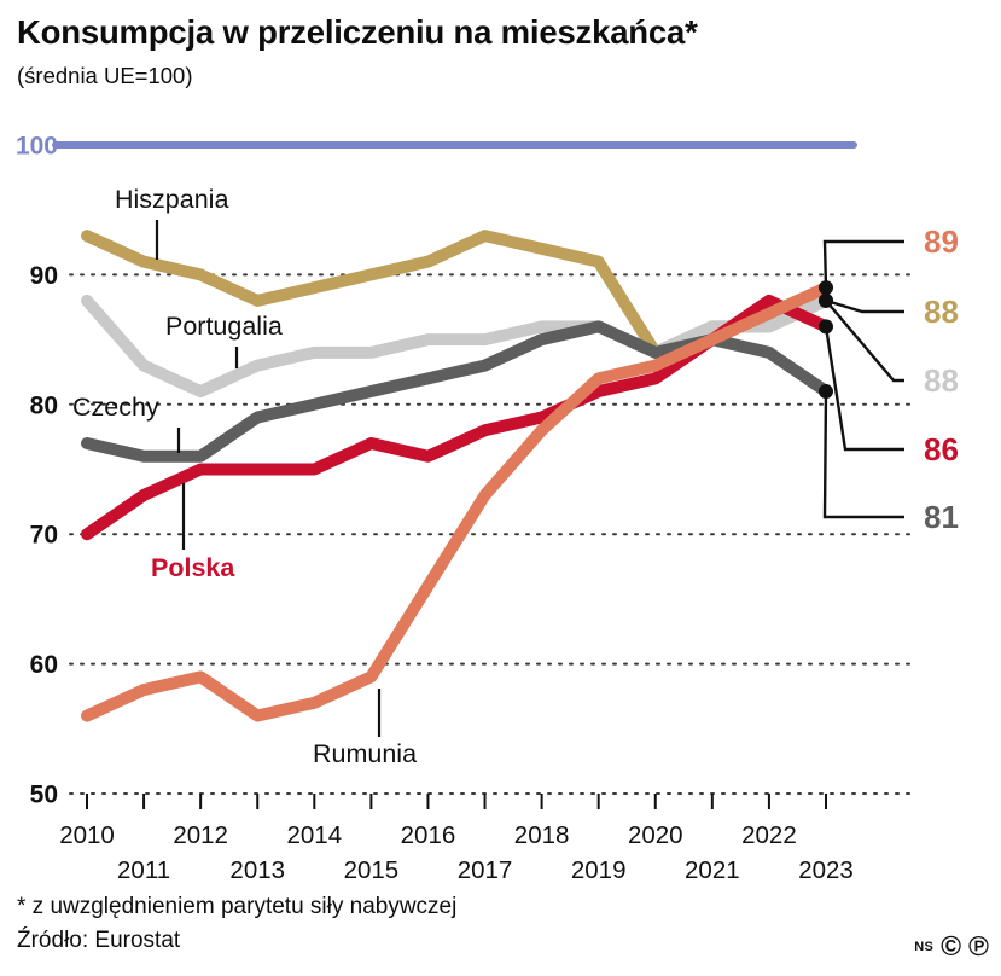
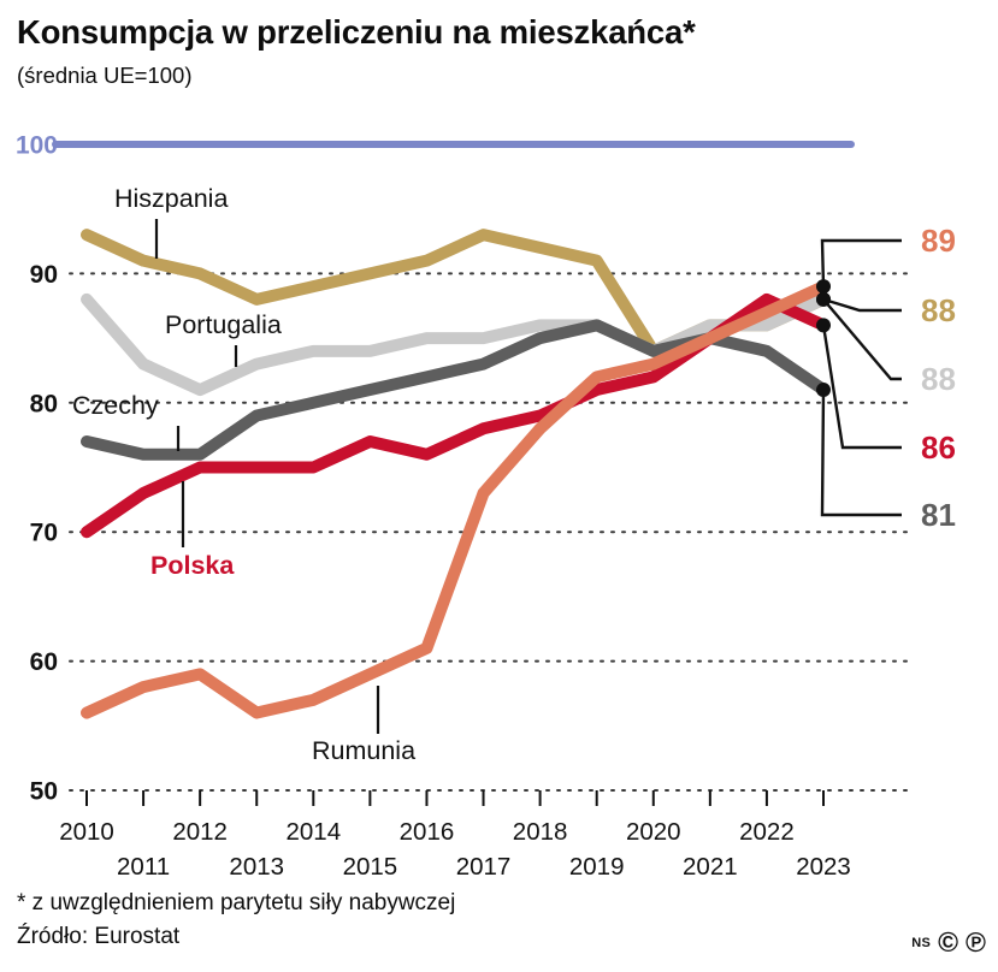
Rumunia/2016: 66 -> 61
